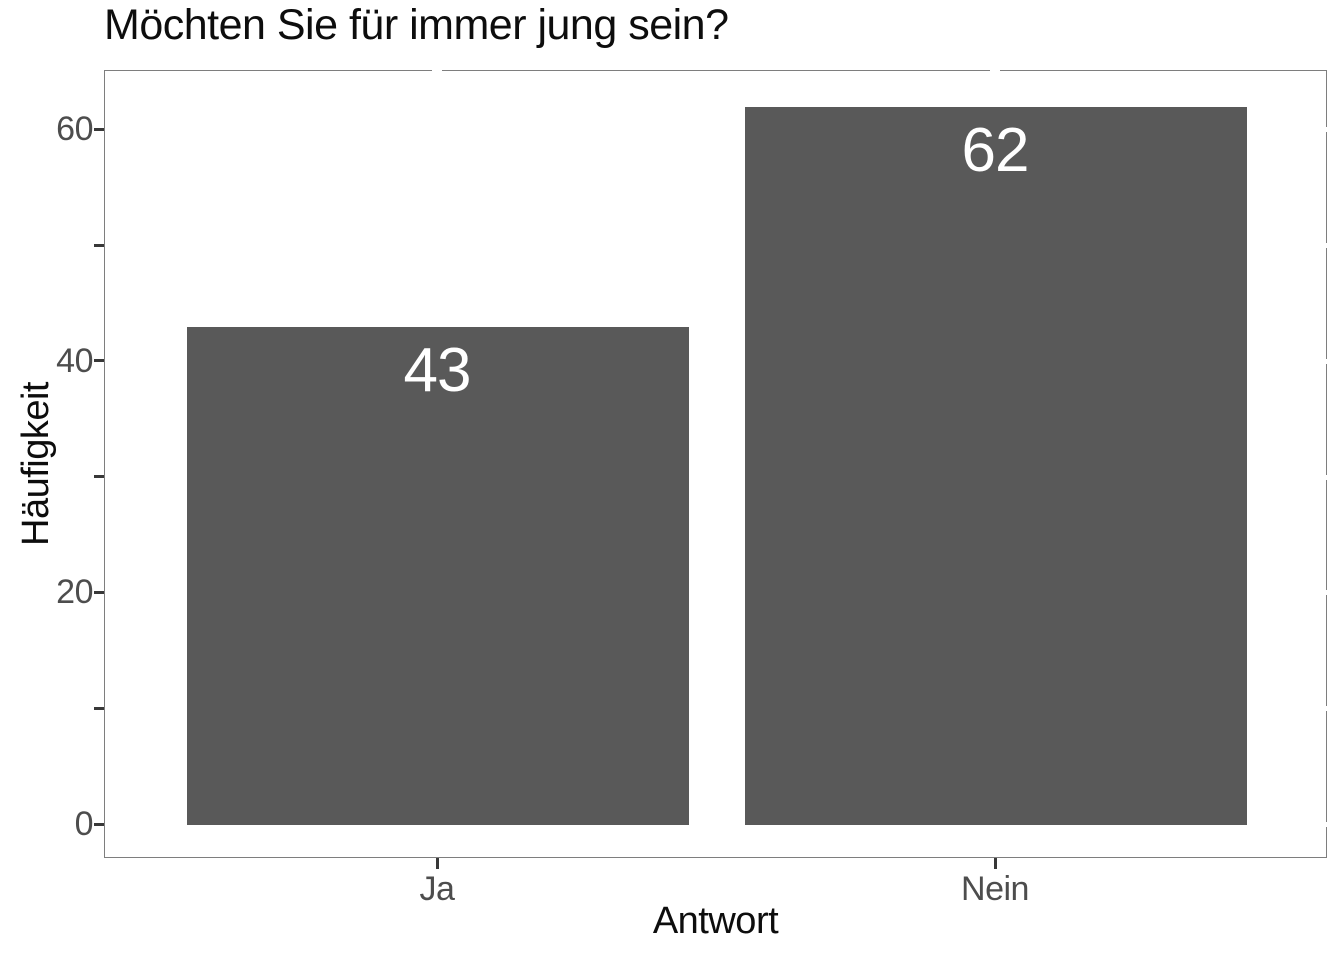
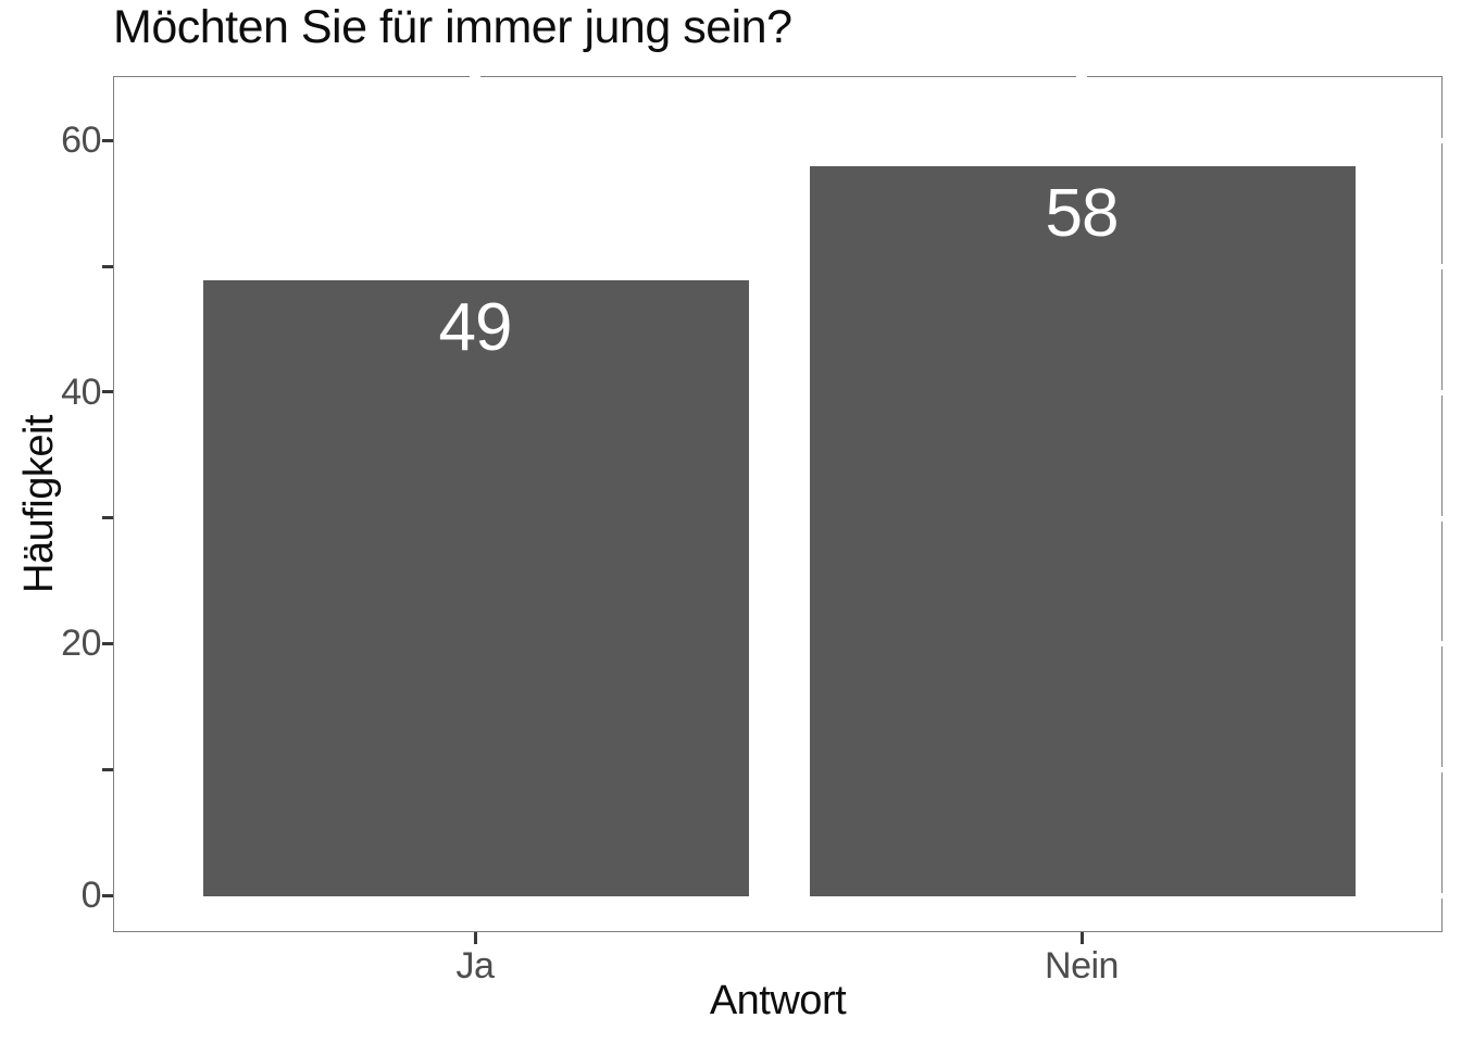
Ja: 43 -> 49
Nein: 62 -> 58
